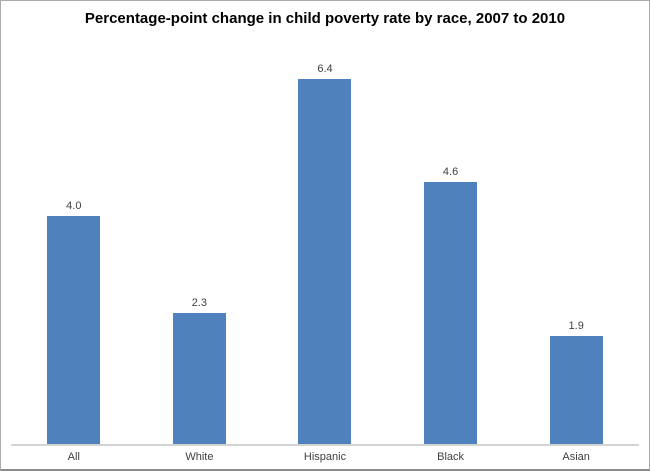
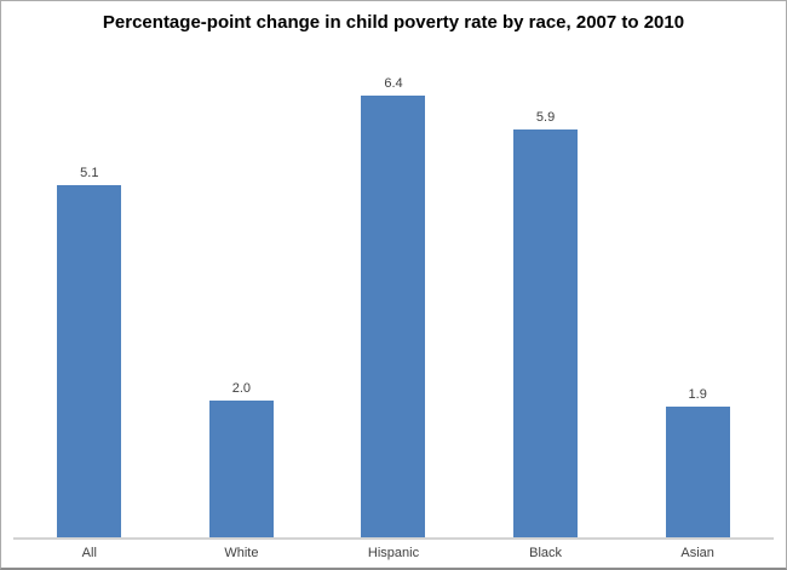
All: 4.0 -> 5.1
White: 2.3 -> 2.0
Black: 4.6 -> 5.9
